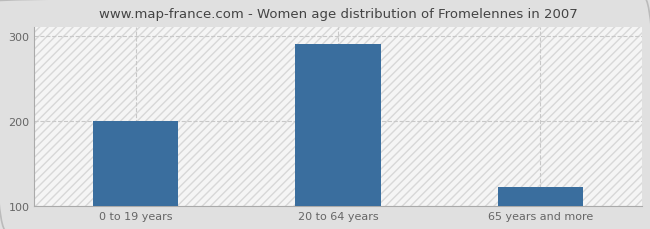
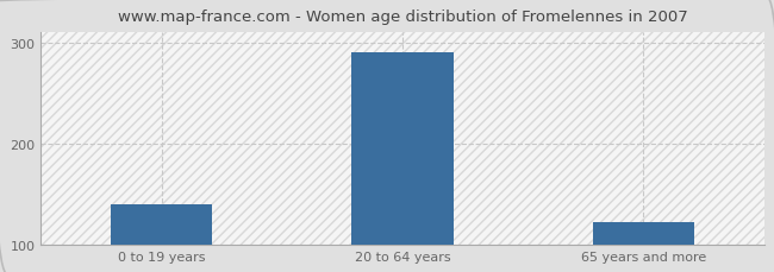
0 to 19 years: 200 -> 140
